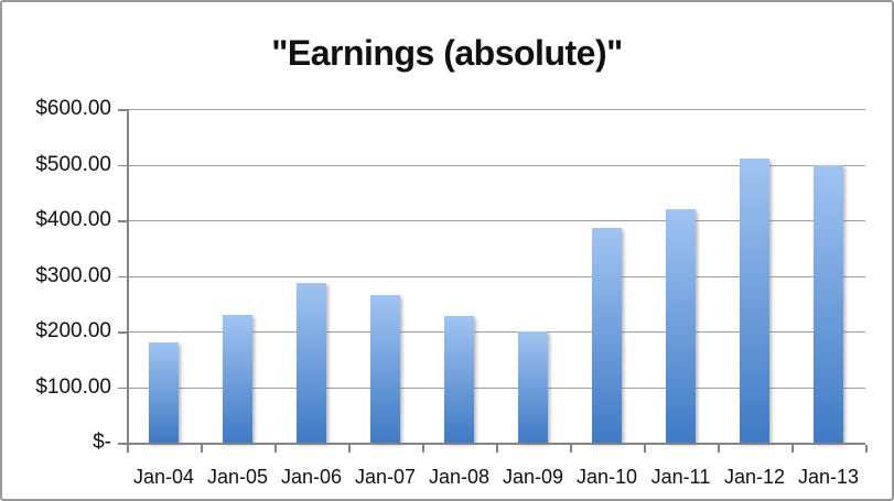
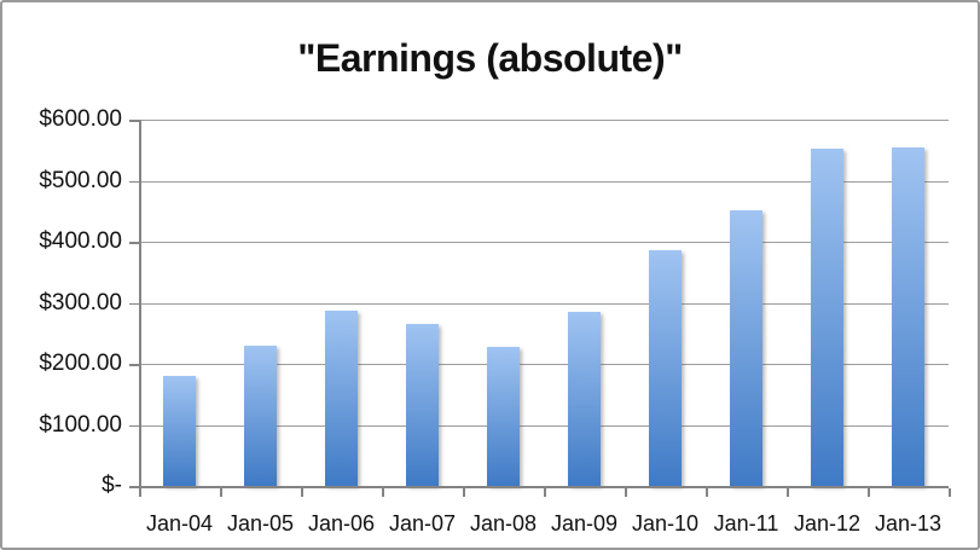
Jan-09: $200 -> $280
Jan-11: $420 -> $450
Jan-12: $510 -> $550
Jan-13: $500 -> $550
